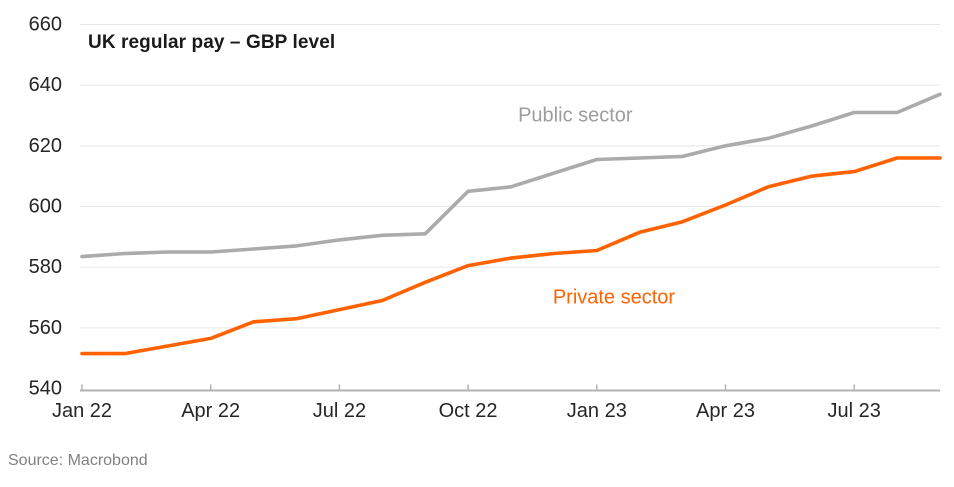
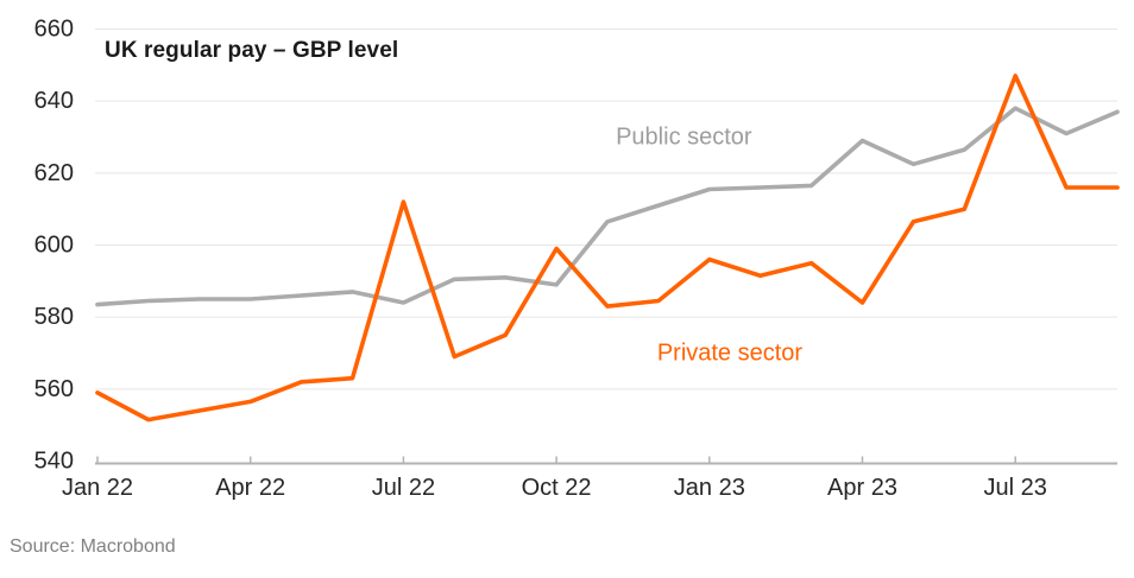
Private sector/Jan 22: 552 -> 559
Public sector/Jul 22: 589 -> 584
Private sector/Jul 22: 566 -> 612
Public sector/Oct 22: 605 -> 589
Private sector/Oct 22: 580 -> 599
Private sector/Jan 23: 586 -> 596
Public sector/Apr 23: 620 -> 629
Private sector/Apr 23: 600 -> 584
Public sector/Jul 23: 631 -> 638
Private sector/Jul 23: 612 -> 647
